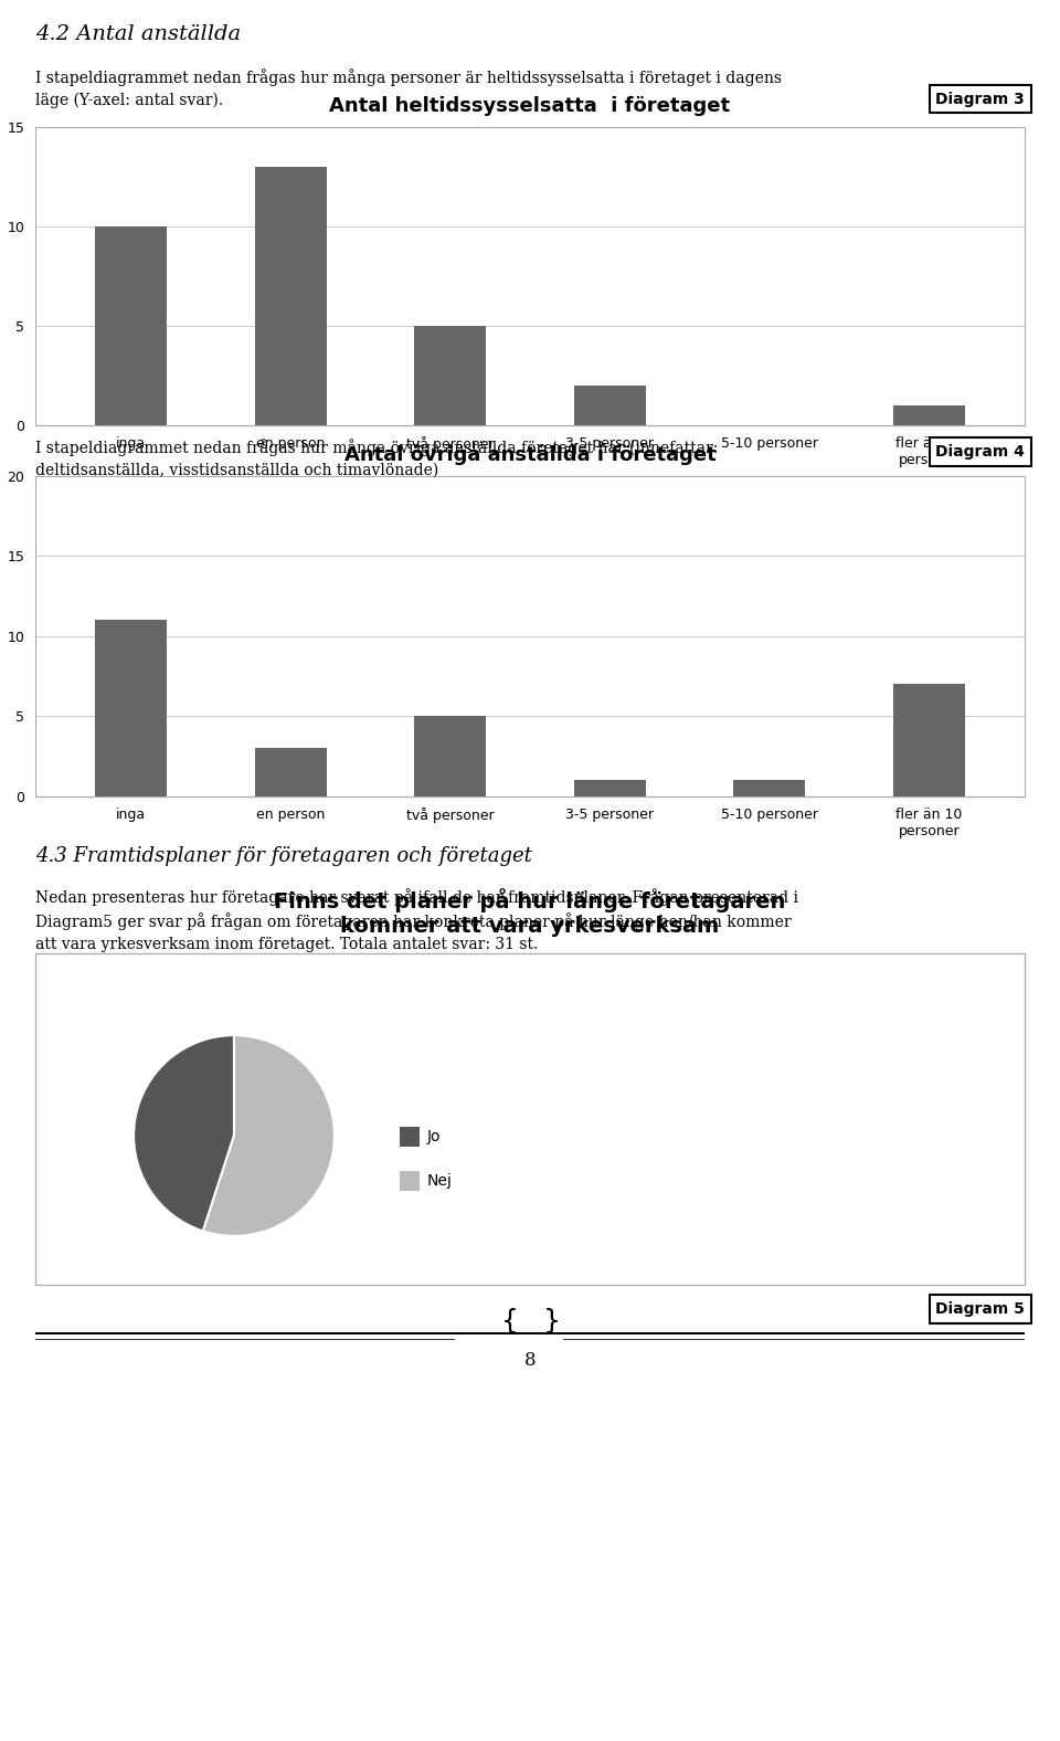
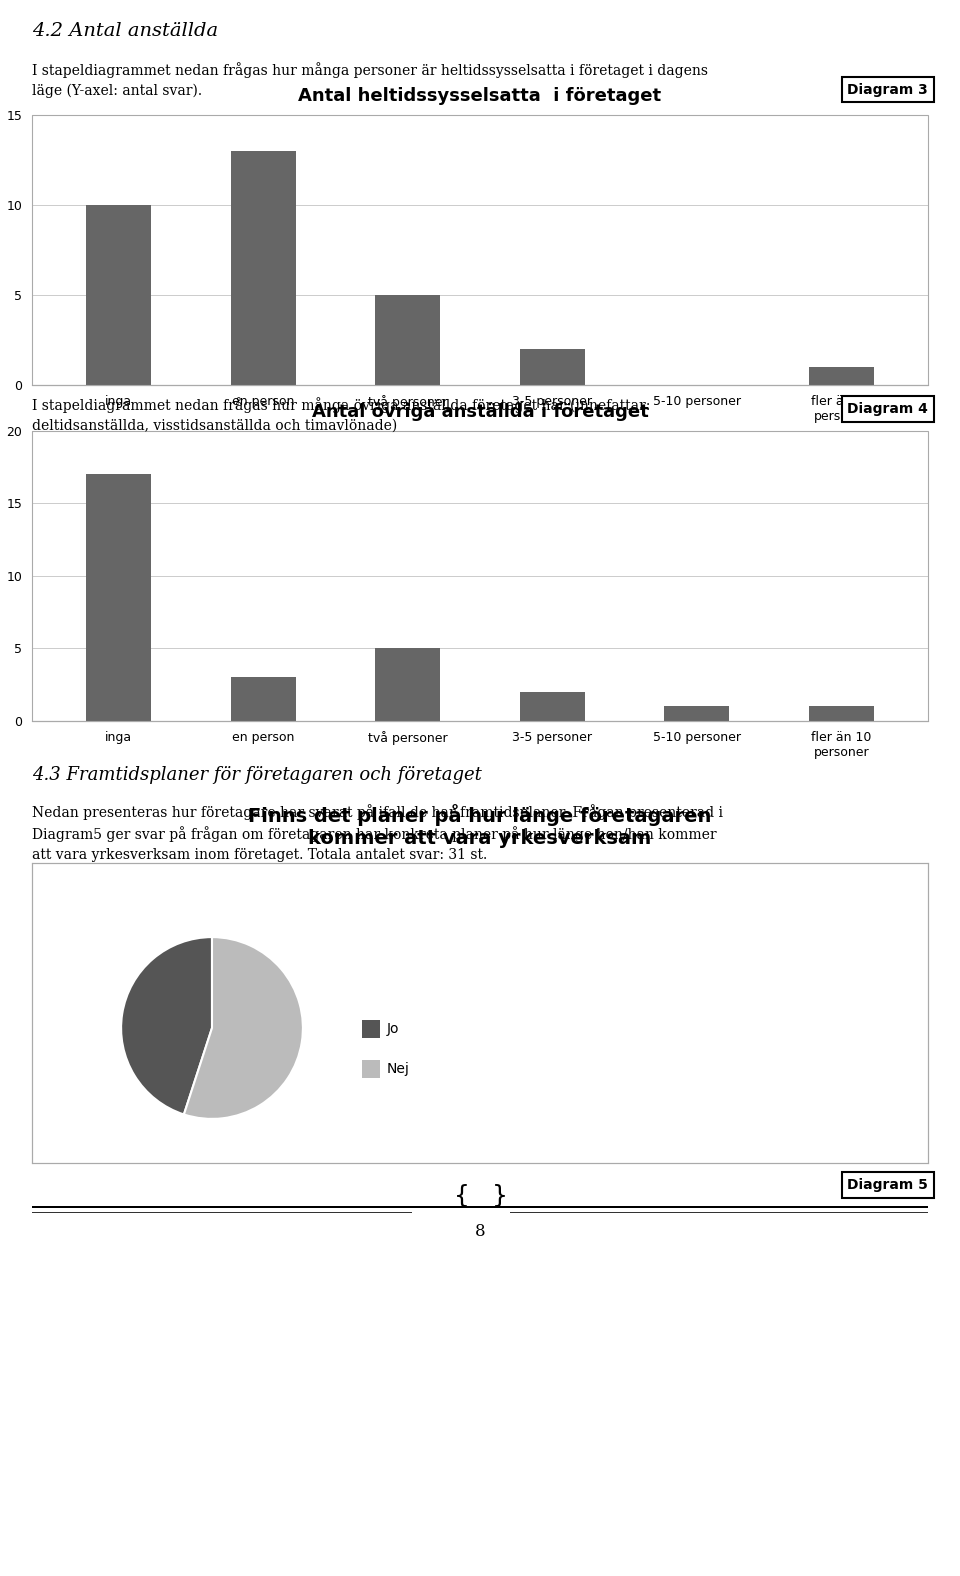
inga: 11 -> 17
3-5 personer: 1 -> 2
fler än 10 personer: 7 -> 1
